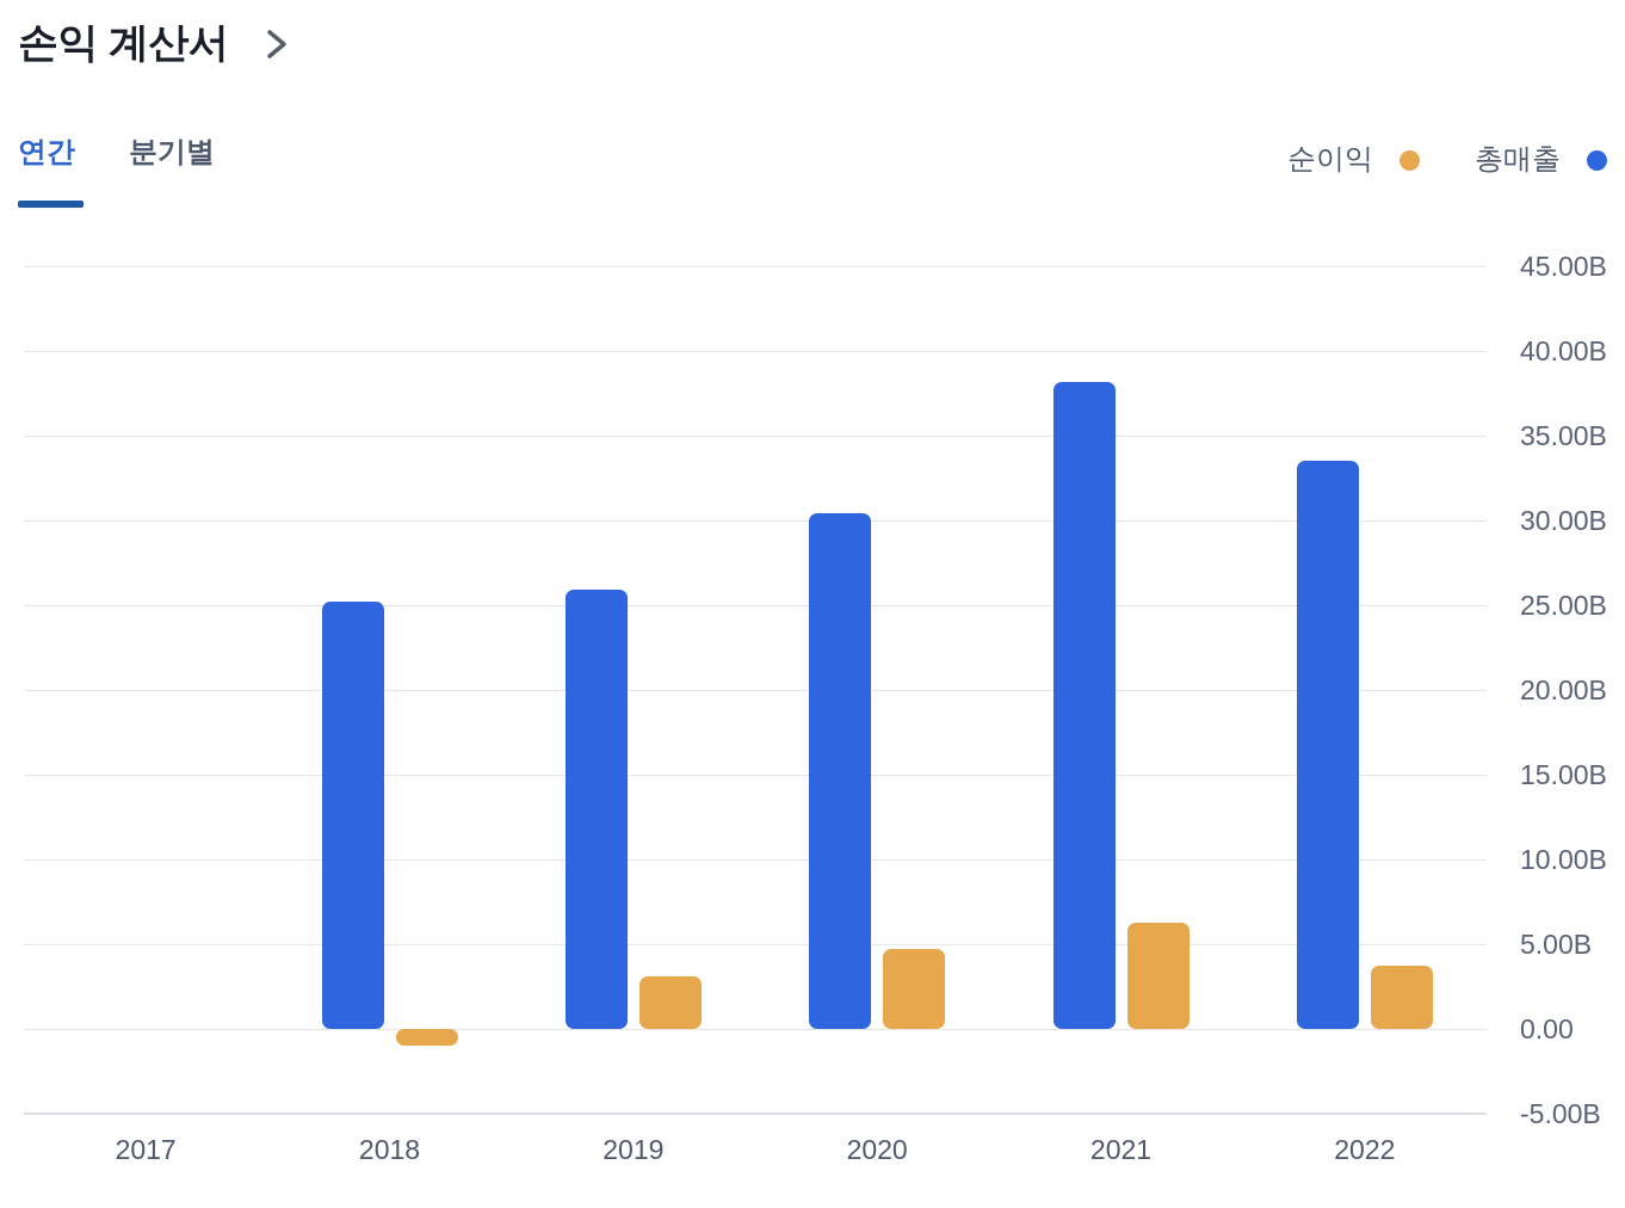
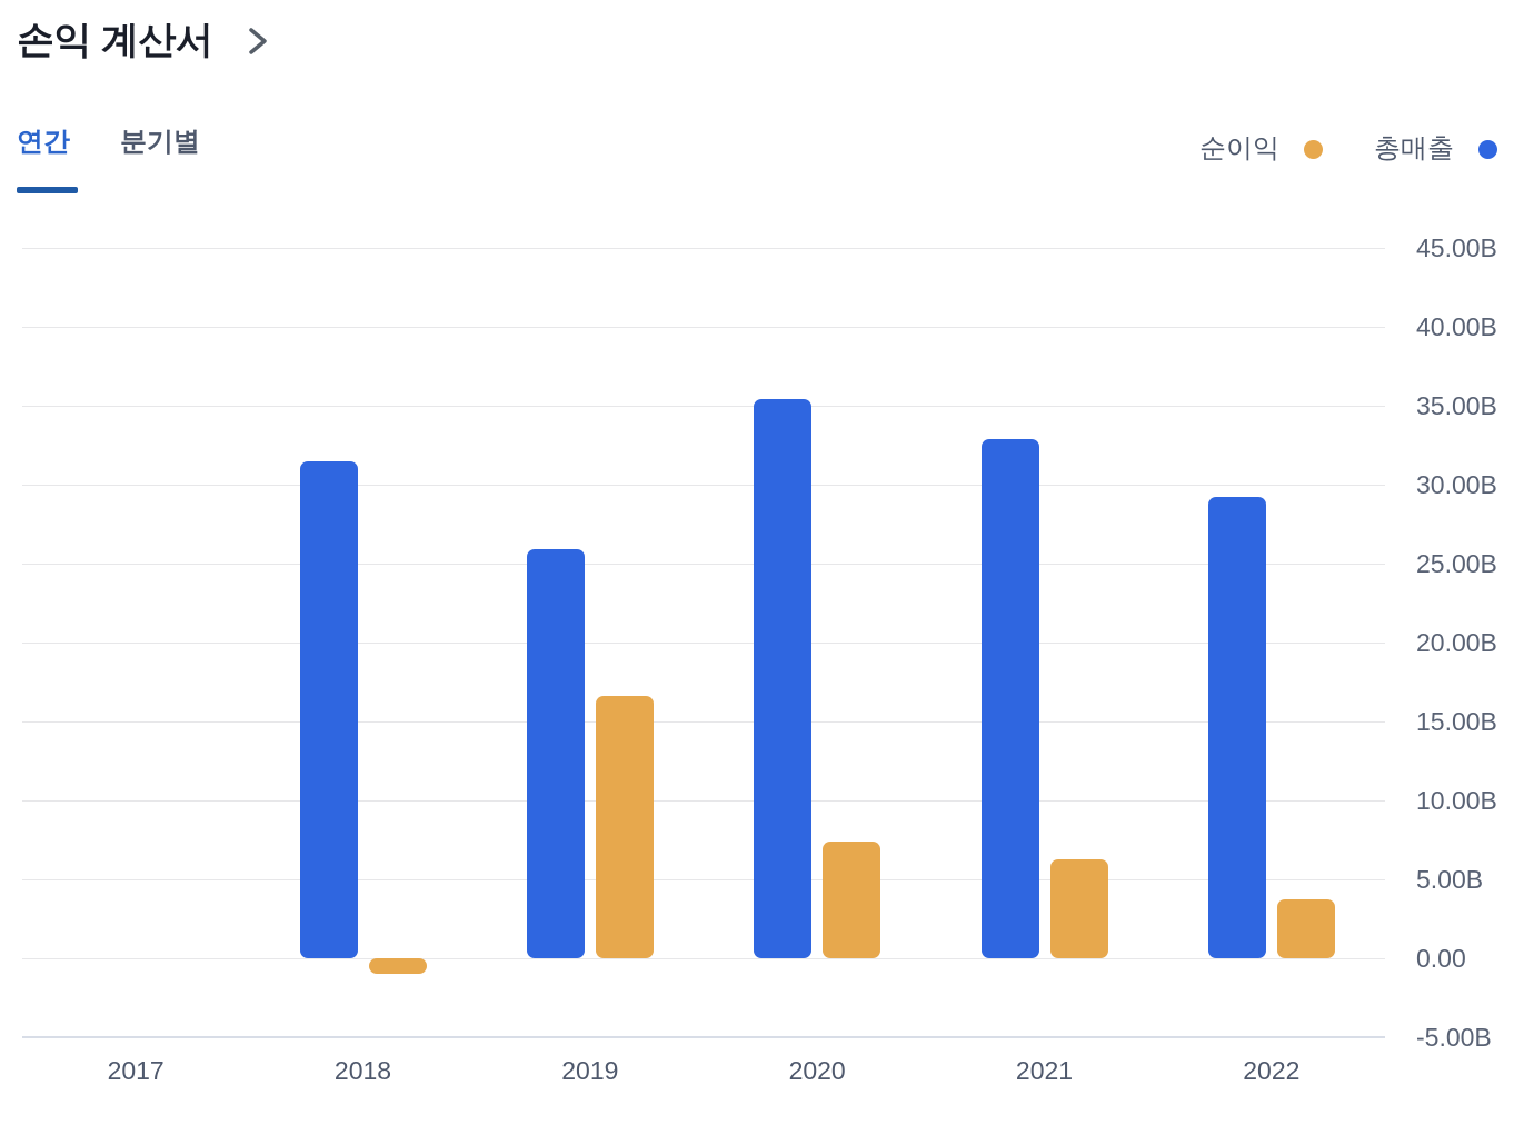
총매출/2018: 25.2B -> 31.5B
순이익/2019: 3.1B -> 16.6B
총매출/2020: 30.4B -> 35.4B
순이익/2020: 4.7B -> 7.4B
총매출/2021: 38.2B -> 32.9B
총매출/2022: 33.5B -> 29.2B
